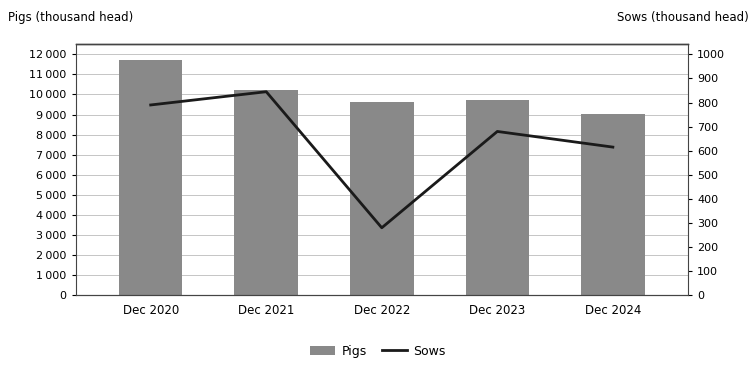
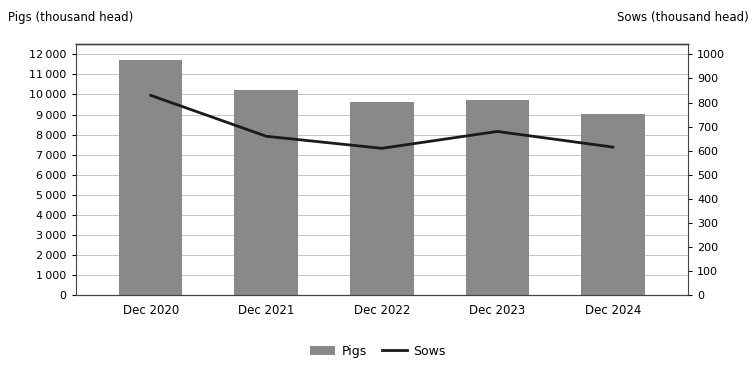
Sows/Dec 2020: 790 -> 830
Sows/Dec 2021: 845 -> 660
Sows/Dec 2022: 280 -> 610
